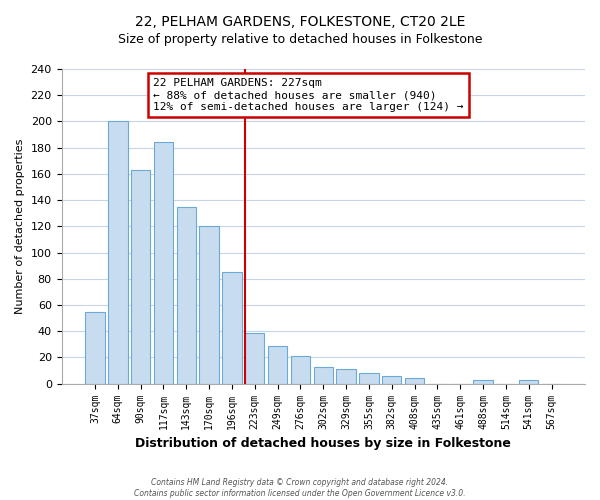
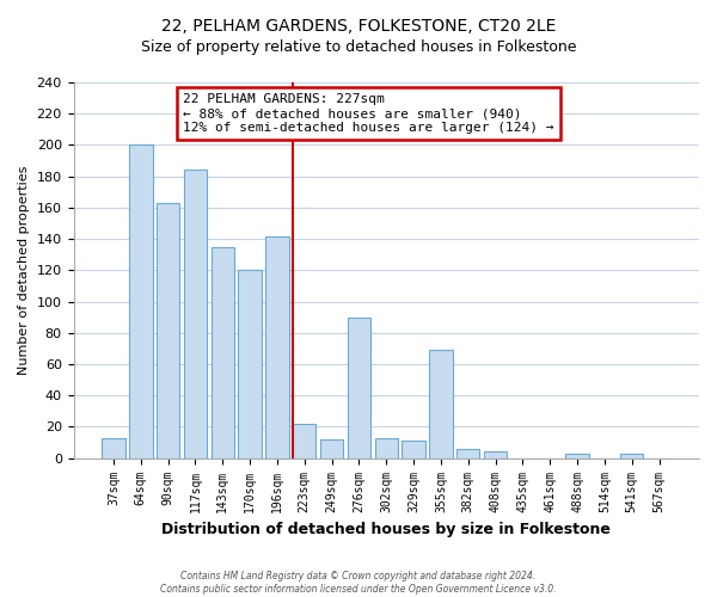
37sqm: 55 -> 13
196sqm: 85 -> 142
223sqm: 39 -> 22
249sqm: 29 -> 12
276sqm: 21 -> 90
355sqm: 8 -> 69
